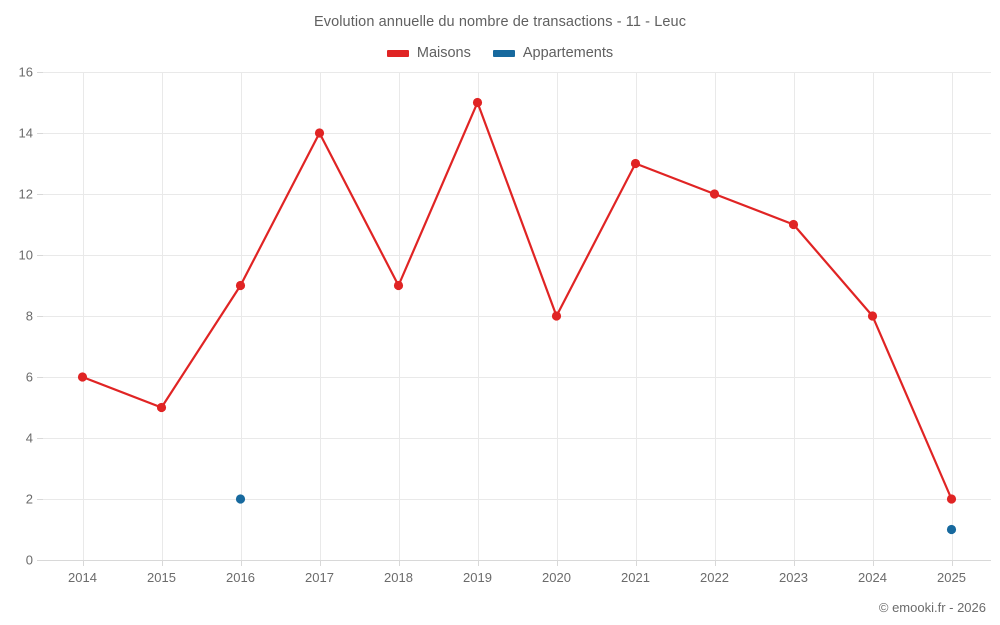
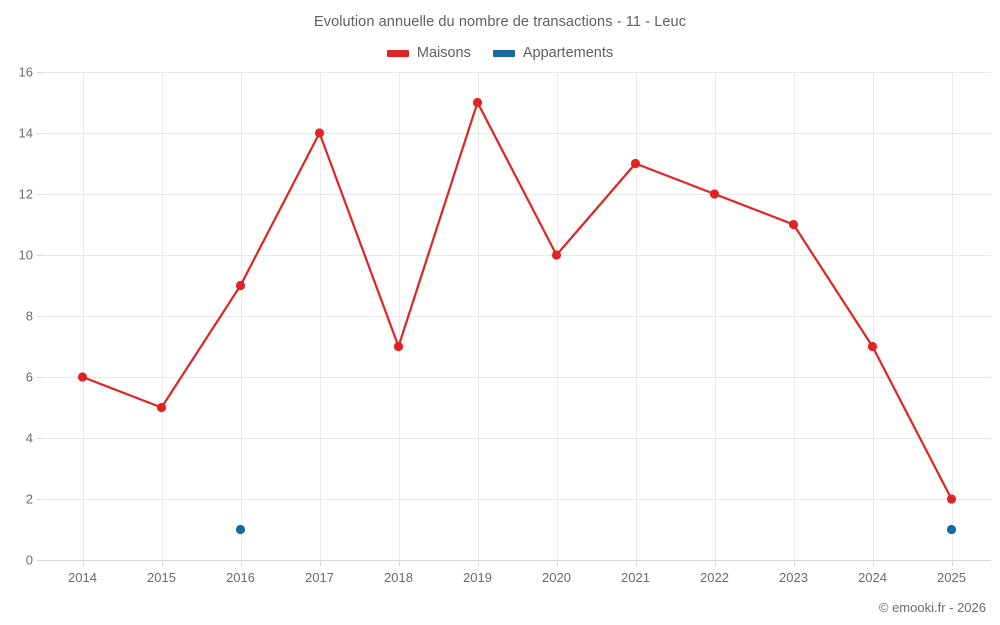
Appartements/2016: 2 -> 1
Maisons/2018: 9 -> 7
Maisons/2020: 8 -> 10
Maisons/2024: 8 -> 7
